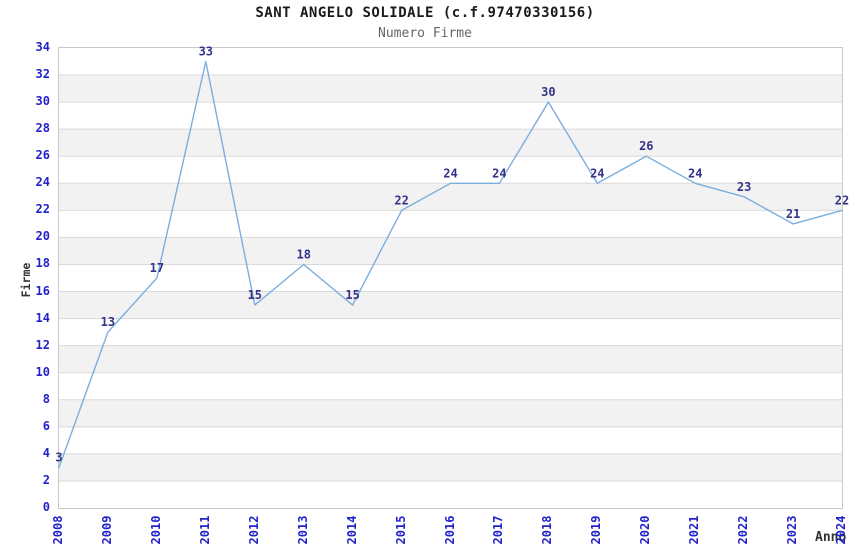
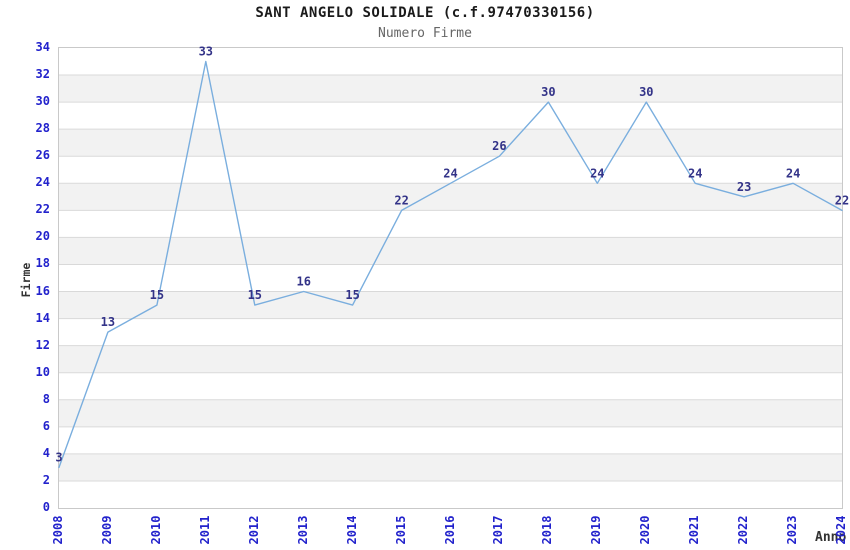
2010: 17 -> 15
2013: 18 -> 16
2017: 24 -> 26
2020: 26 -> 30
2023: 21 -> 24
